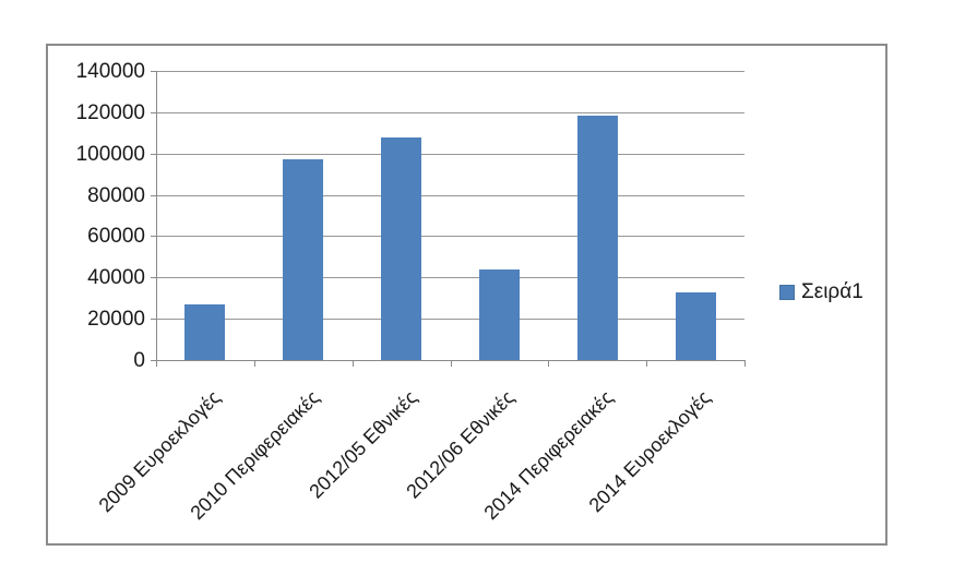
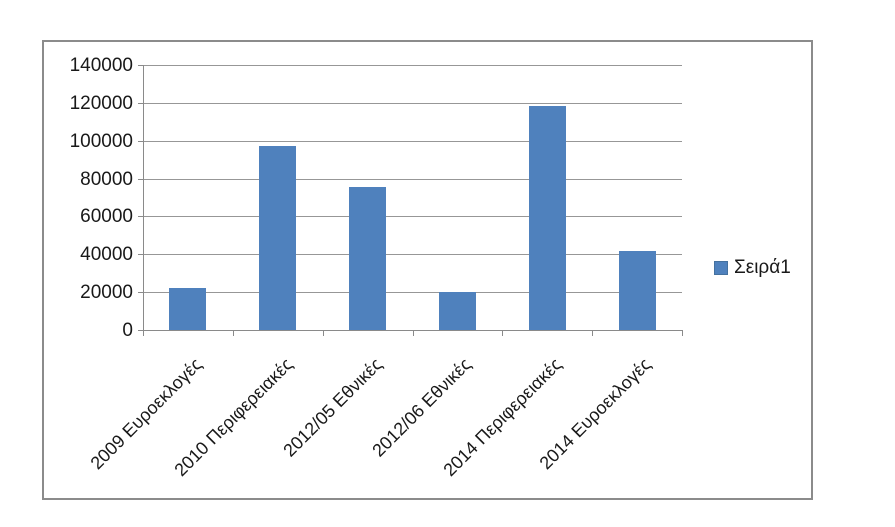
2009 Ευροεκλογές: 27000 -> 22000
2012/05 Εθνικές: 108000 -> 76000
2012/06 Εθνικές: 44000 -> 20000
2014 Ευροεκλογές: 33000 -> 42000
